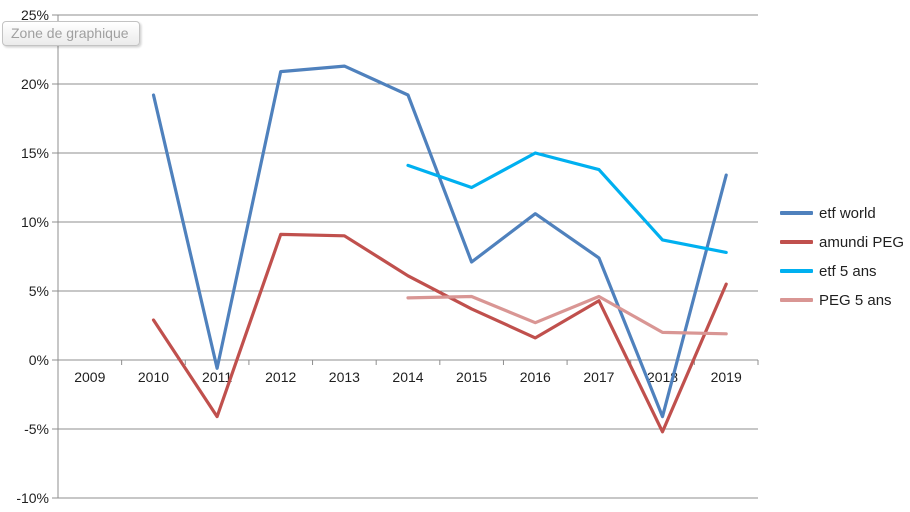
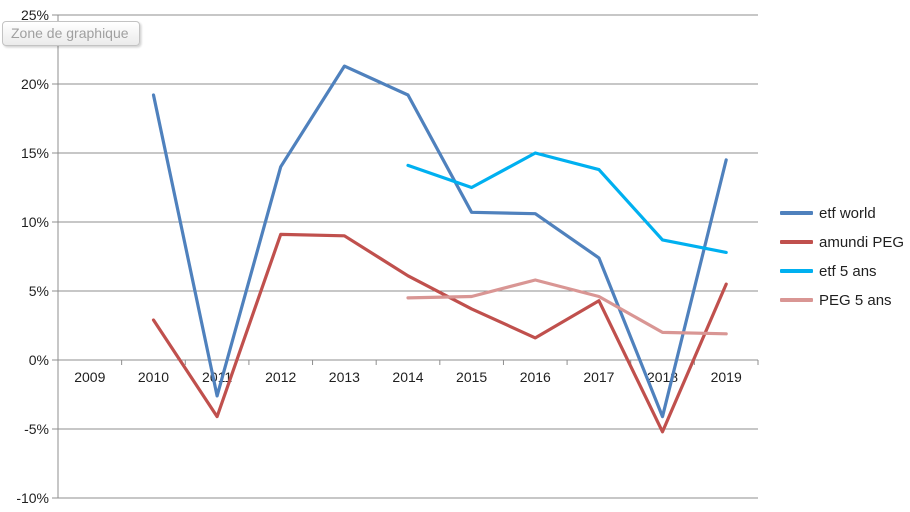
etf world/2011: -0.6% -> -2.6%
etf world/2012: 20.9% -> 14.0%
etf world/2015: 7.1% -> 10.7%
PEG 5 ans/2016: 2.7% -> 5.8%
etf world/2019: 13.4% -> 14.5%
